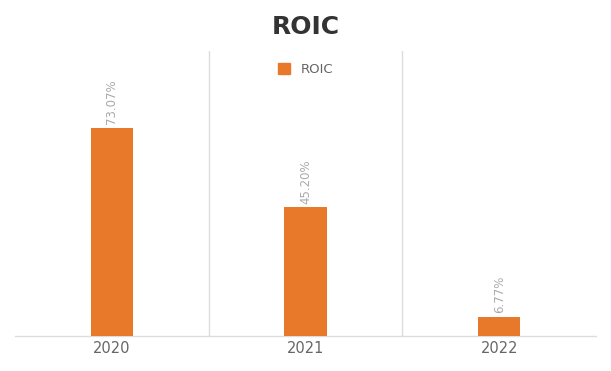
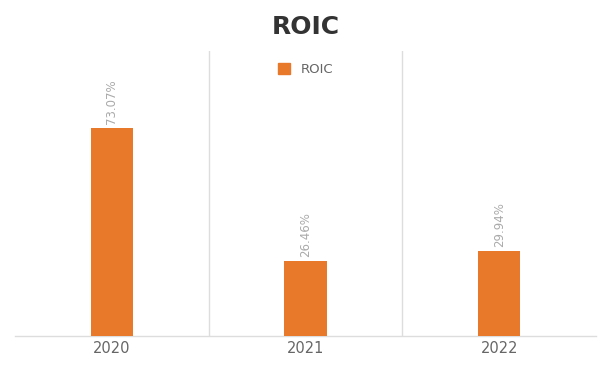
2021: 45.20% -> 26.46%
2022: 6.77% -> 29.94%
